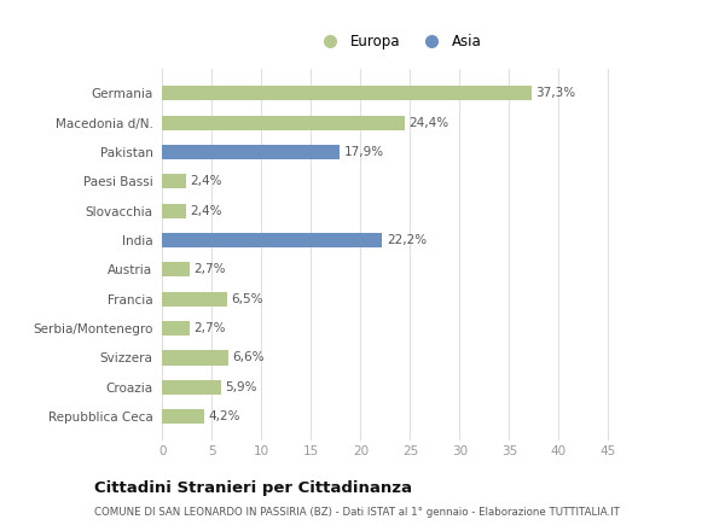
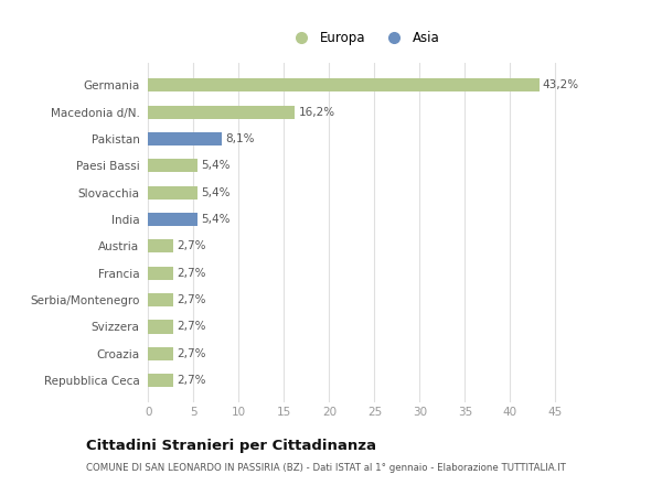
Germania: 37,3% -> 43,2%
Macedonia d/N.: 24,4% -> 16,2%
Pakistan: 17,9% -> 8,1%
Paesi Bassi: 2,4% -> 5,4%
Slovacchia: 2,4% -> 5,4%
India: 22,2% -> 5,4%
Francia: 6,5% -> 2,7%
Svizzera: 6,6% -> 2,7%
Croazia: 5,9% -> 2,7%
Repubblica Ceca: 4,2% -> 2,7%
